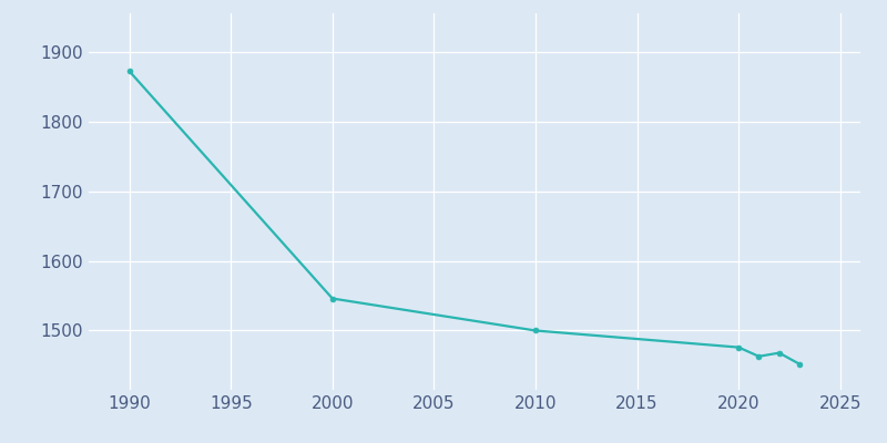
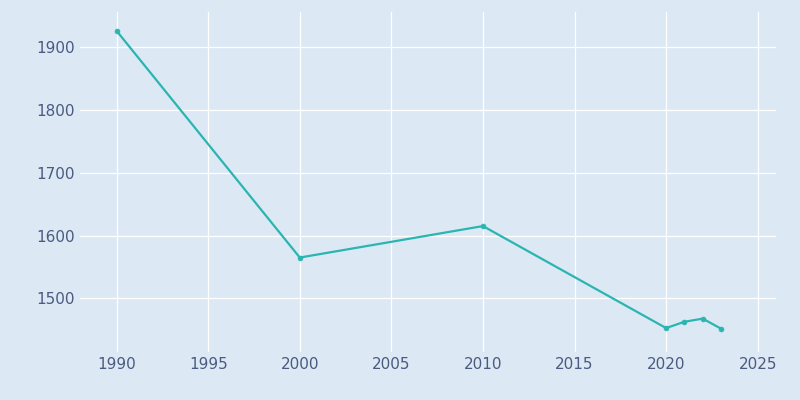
1990: 1872 -> 1925
2000: 1546 -> 1565
2010: 1500 -> 1615
2020: 1476 -> 1453
